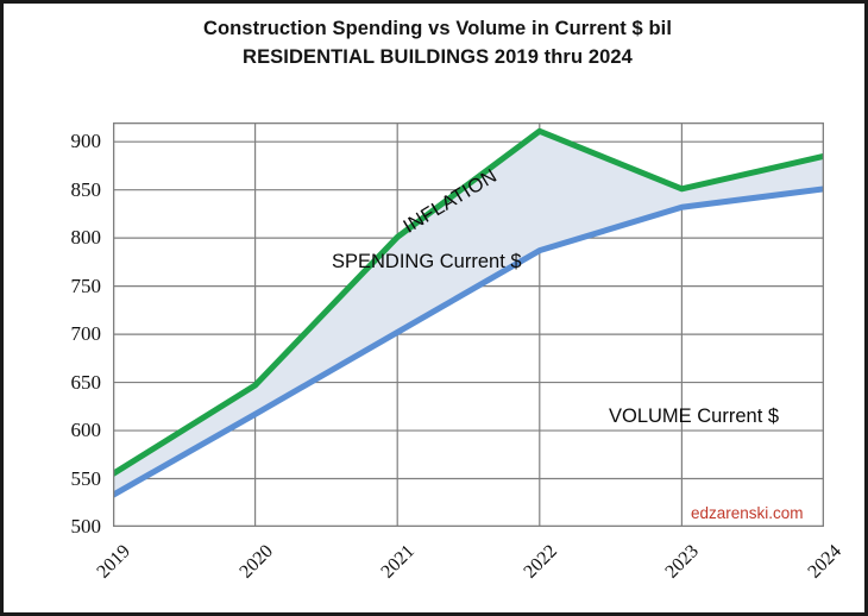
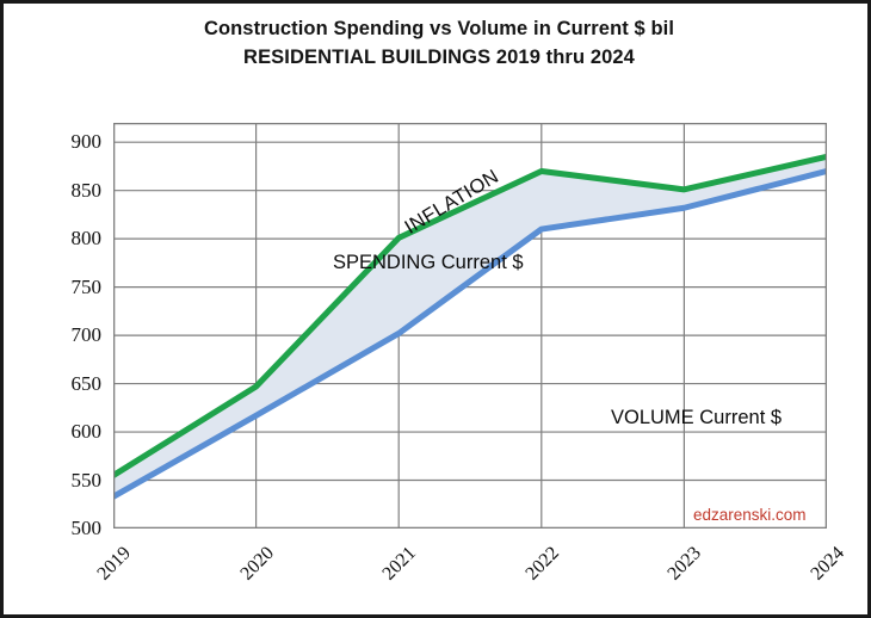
SPENDING Current $/2022: 910 -> 870
VOLUME Current $/2022: 790 -> 810
VOLUME Current $/2024: 850 -> 870
